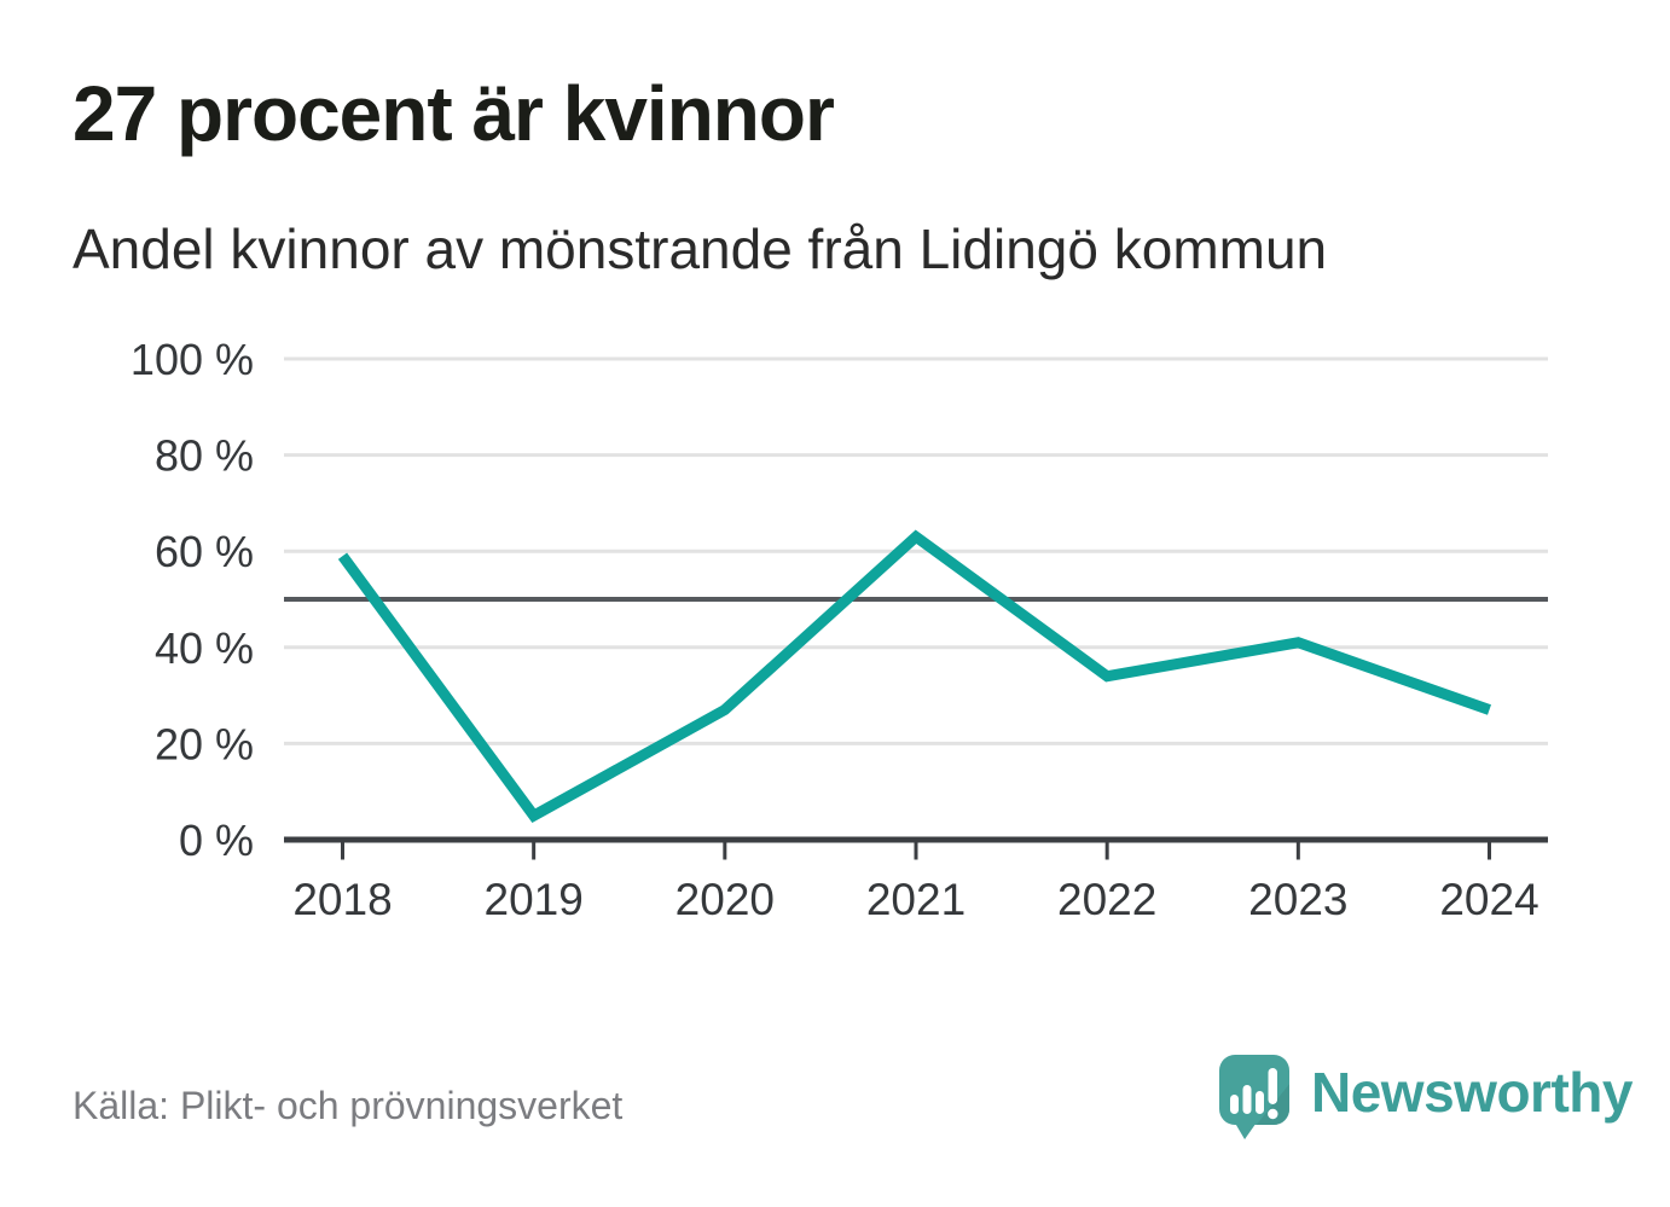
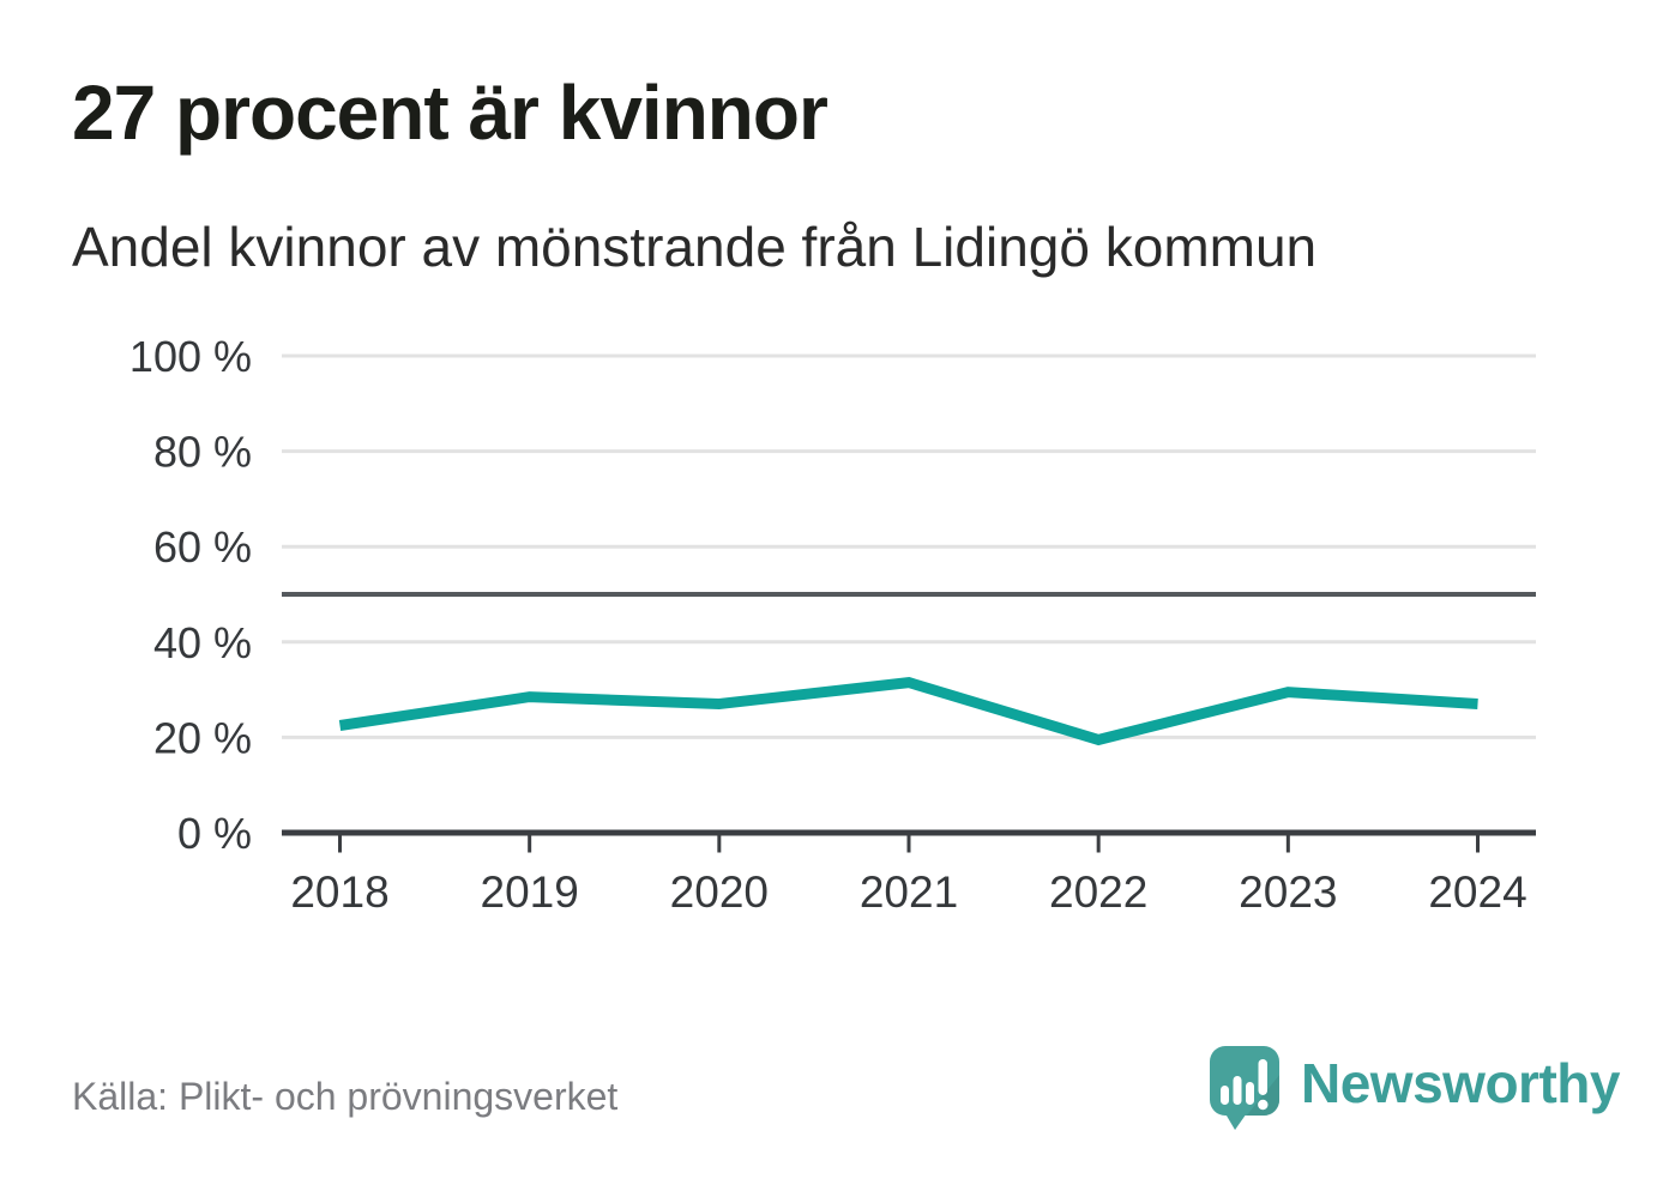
2018: 59% -> 22%
2019: 5% -> 28%
2021: 63% -> 32%
2022: 34% -> 20%
2023: 41% -> 30%
